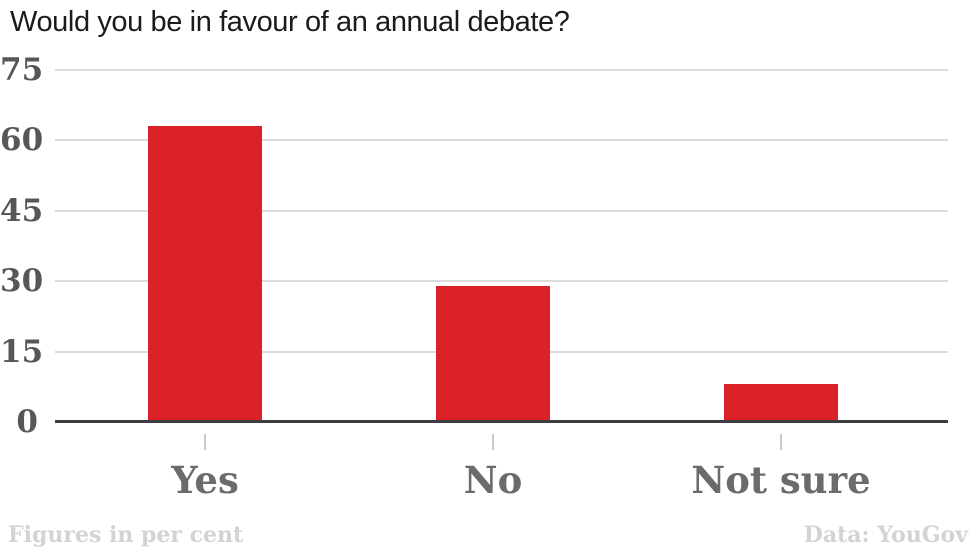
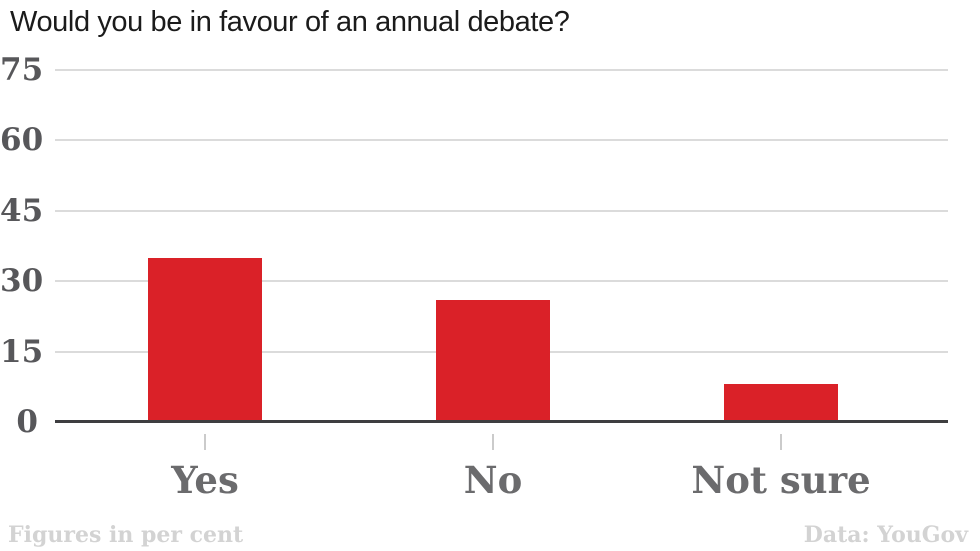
Yes: 63 -> 35
No: 29 -> 26
